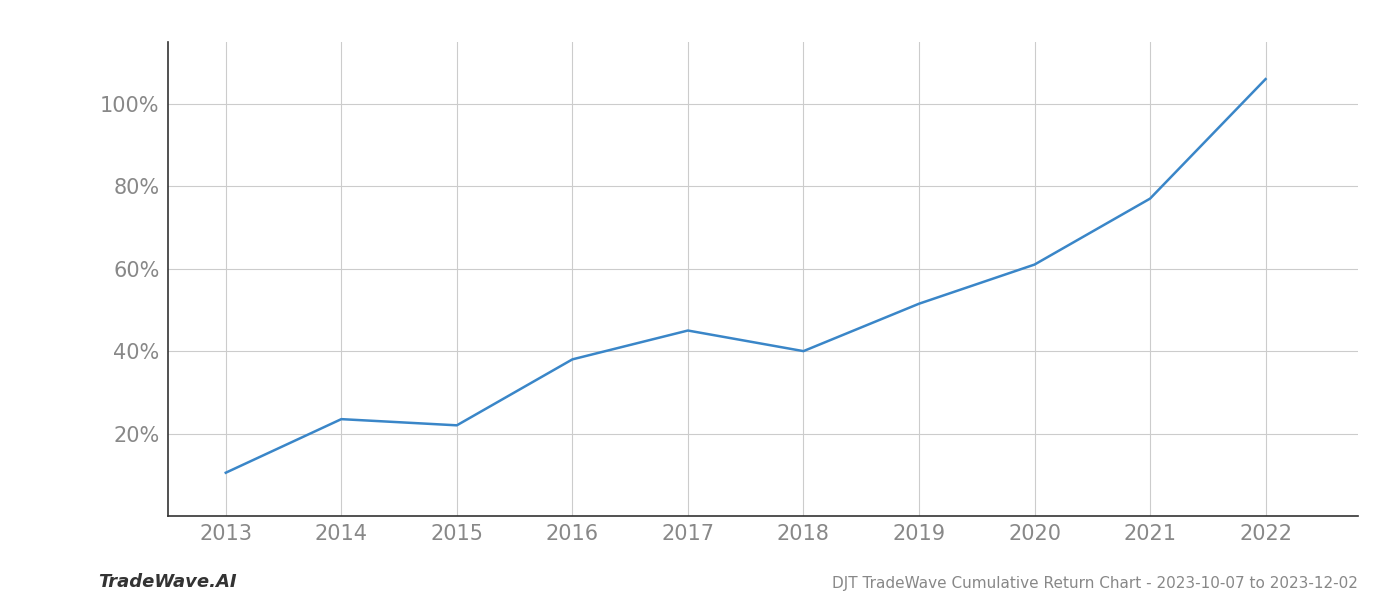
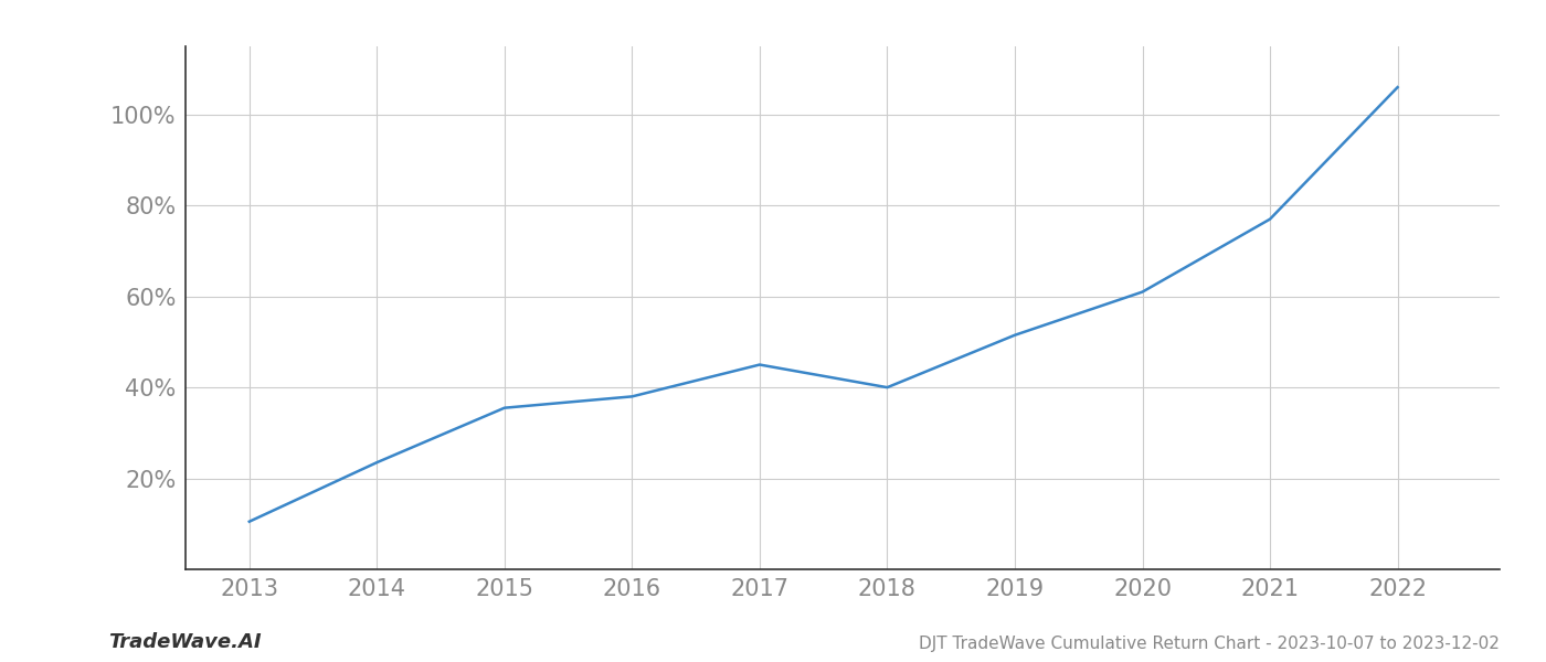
2015: 22.0% -> 35.5%
